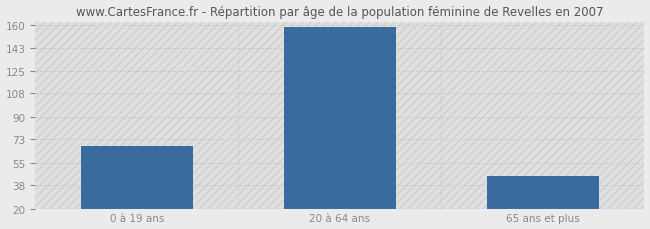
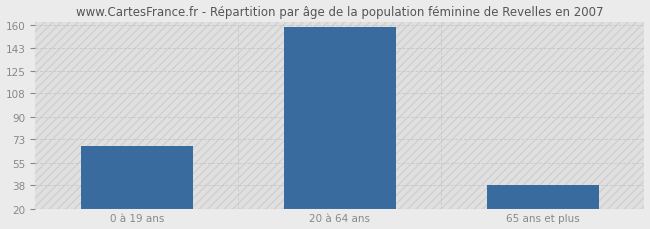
65 ans et plus: 45 -> 38
